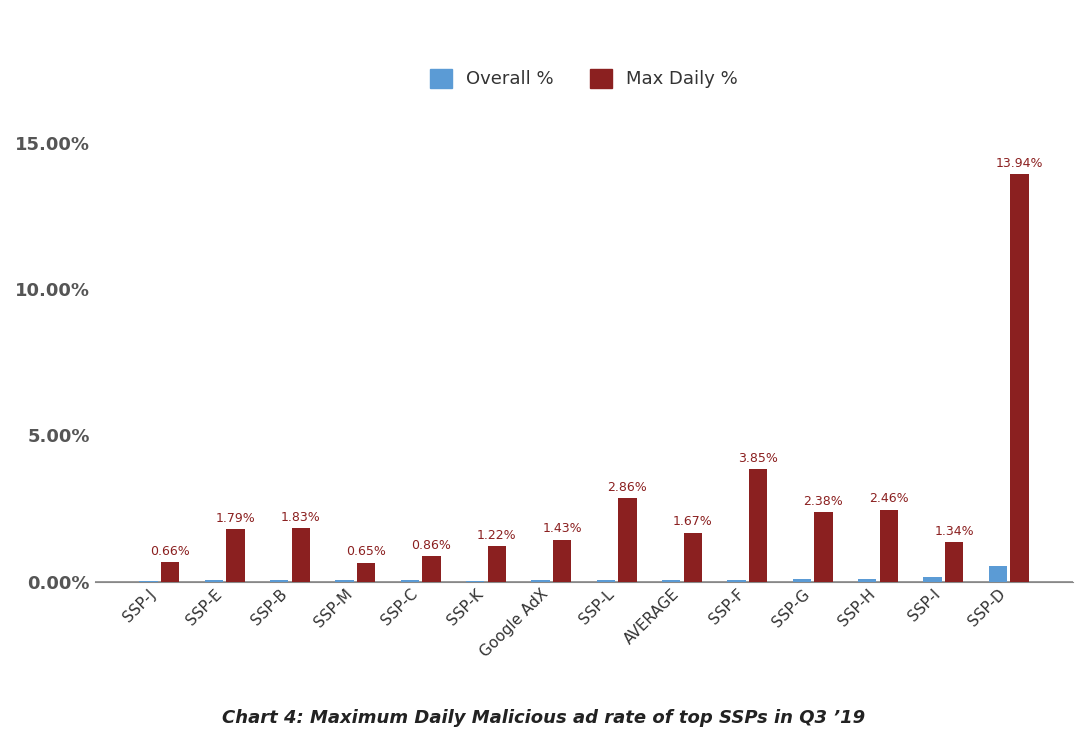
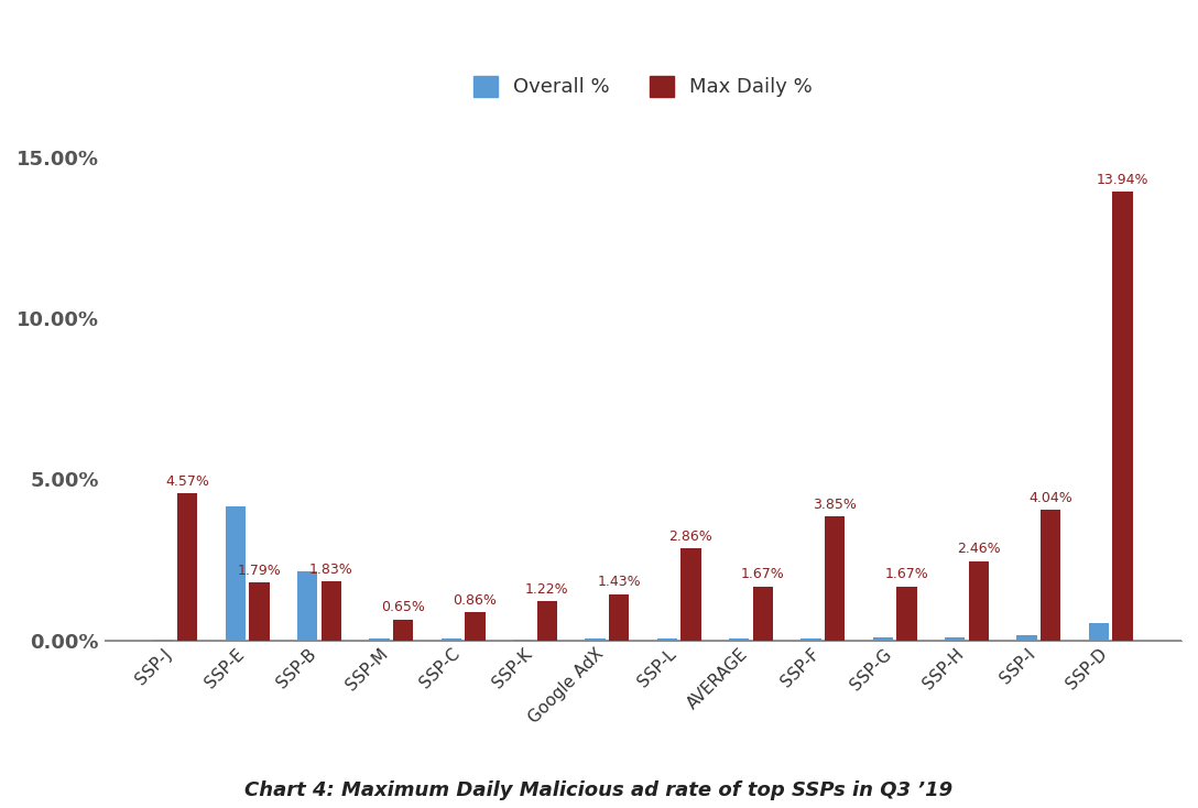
Max Daily %/SSP-J: 0.66% -> 4.57%
Overall %/SSP-E: 0.04% -> 4.15%
Overall %/SSP-B: 0.04% -> 2.15%
Max Daily %/SSP-G: 2.38% -> 1.67%
Max Daily %/SSP-I: 1.34% -> 4.04%
